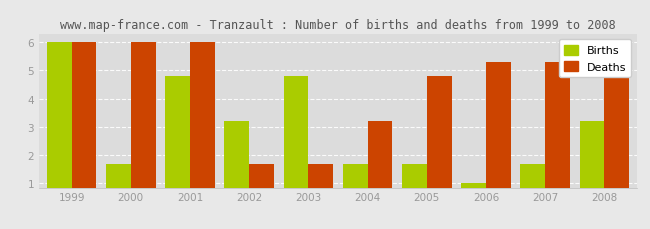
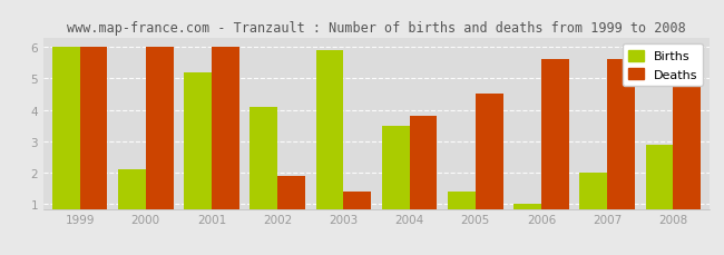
Births/2000: 1.7 -> 2.1
Births/2001: 4.8 -> 5.2
Births/2002: 3.2 -> 4.1
Deaths/2002: 1.7 -> 1.9
Births/2003: 4.8 -> 5.9
Deaths/2003: 1.7 -> 1.4
Births/2004: 1.7 -> 3.5
Deaths/2004: 3.2 -> 3.8
Births/2005: 1.7 -> 1.4
Deaths/2005: 4.8 -> 4.5
Deaths/2006: 5.3 -> 5.6
Births/2007: 1.7 -> 2.0
Deaths/2007: 5.3 -> 5.6
Births/2008: 3.2 -> 2.9
